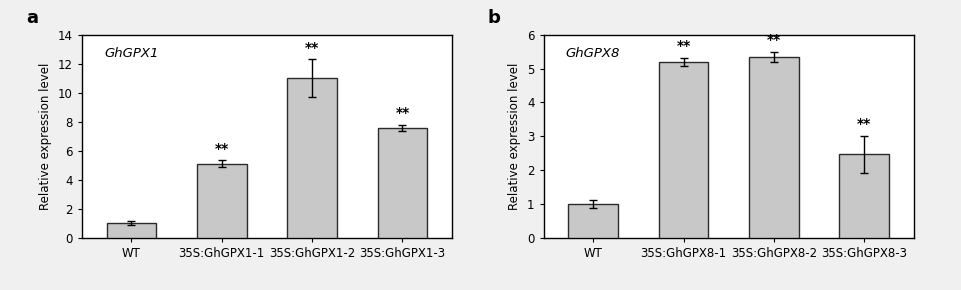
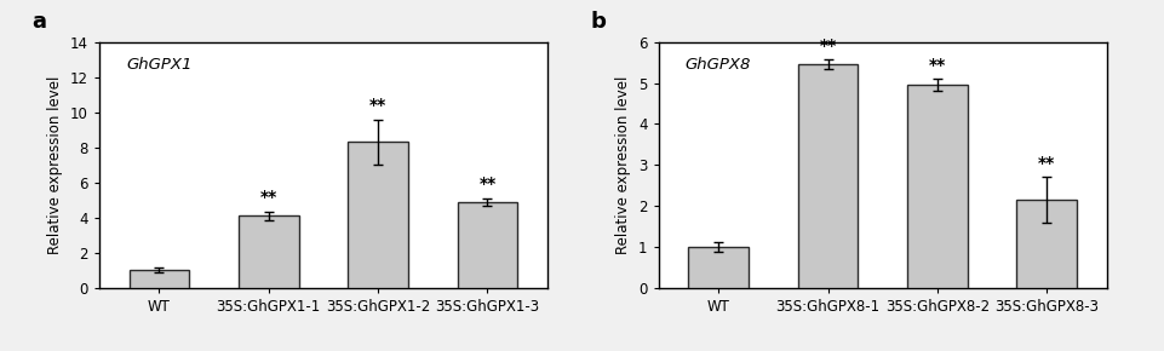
35S:GhGPX1-1: 5.1 -> 4.1
35S:GhGPX1-2: 11.0 -> 8.3
35S:GhGPX1-3: 7.6 -> 4.9
35S:GhGPX8-1: 5.20 -> 5.45
35S:GhGPX8-2: 5.35 -> 4.95
35S:GhGPX8-3: 2.47 -> 2.15
